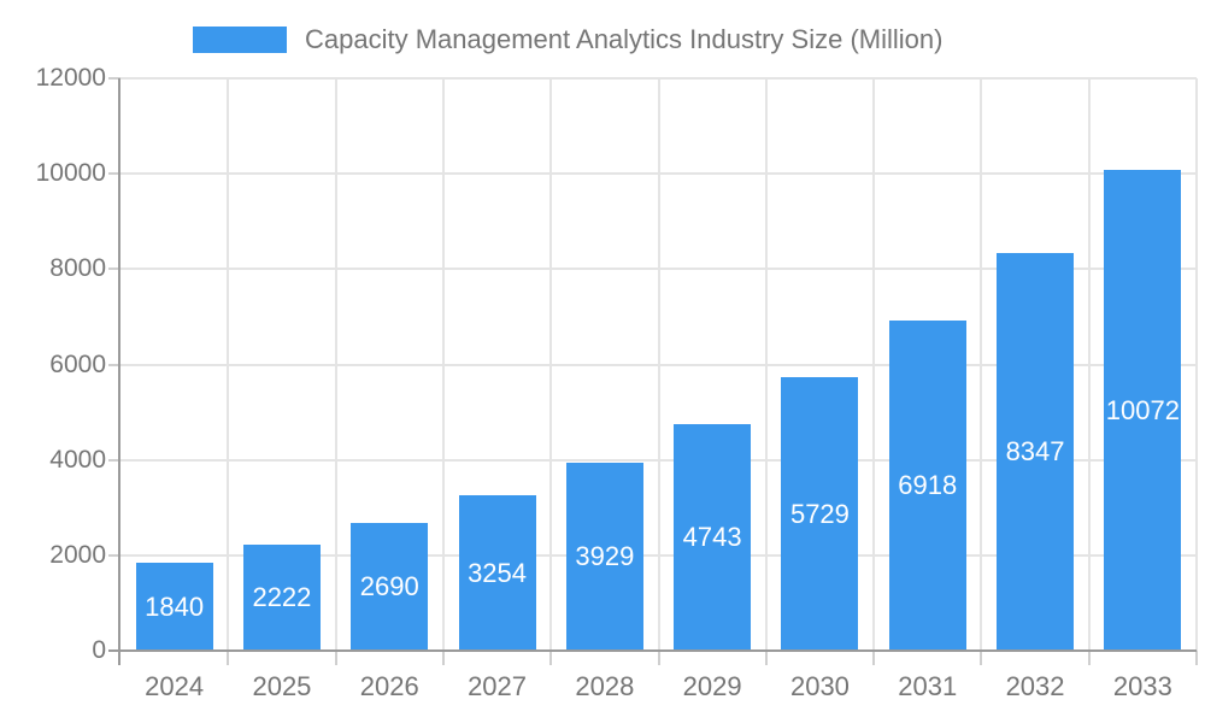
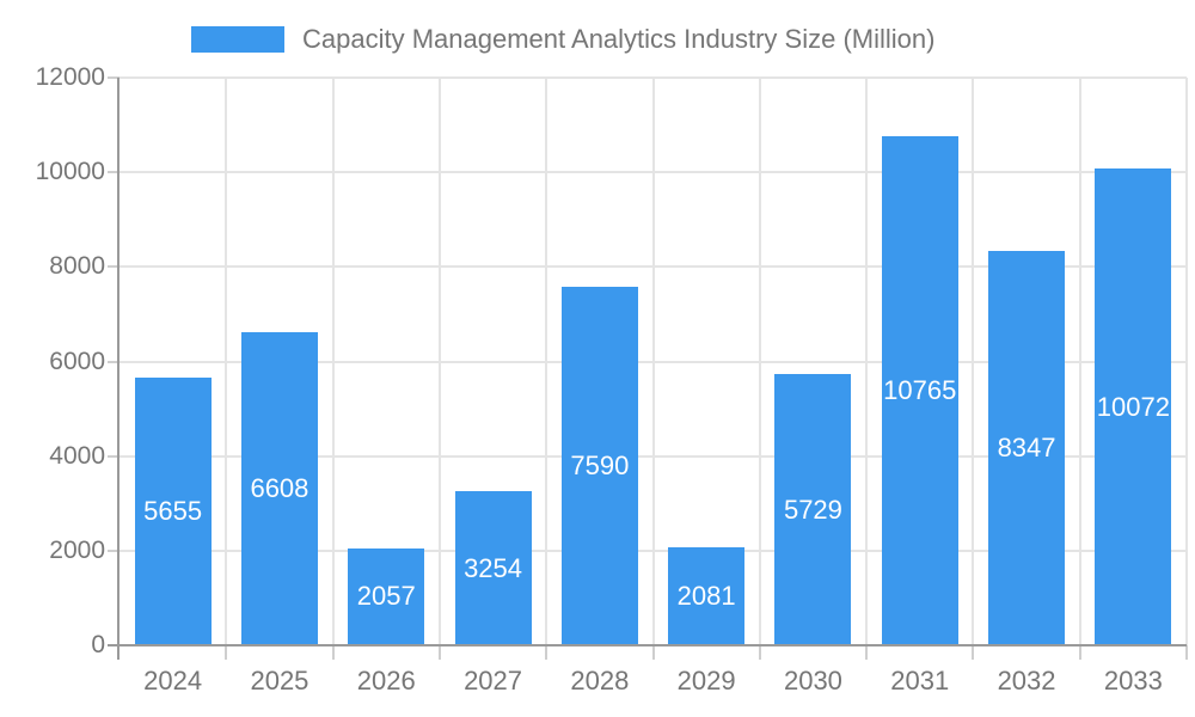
2024: 1840 -> 5655
2025: 2222 -> 6608
2026: 2690 -> 2057
2028: 3929 -> 7590
2029: 4743 -> 2081
2031: 6918 -> 10765
